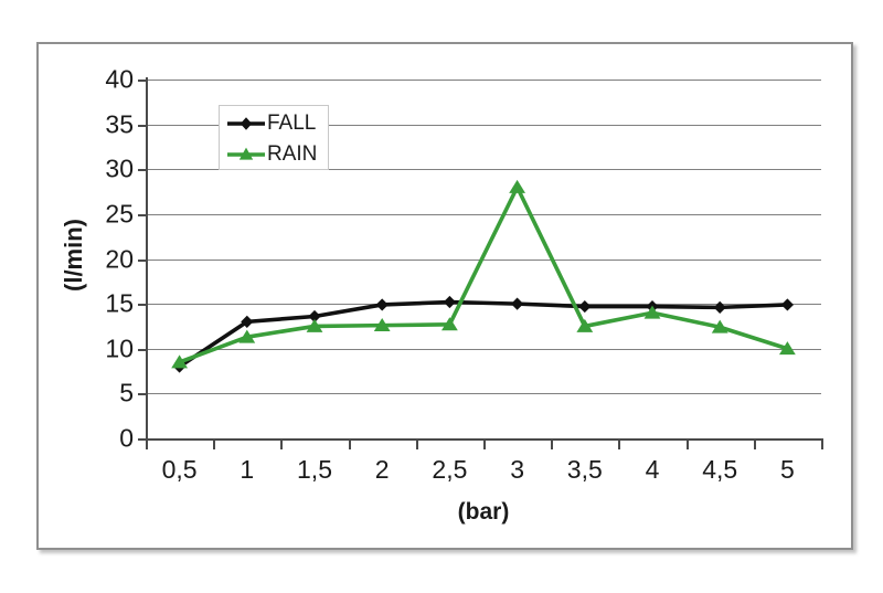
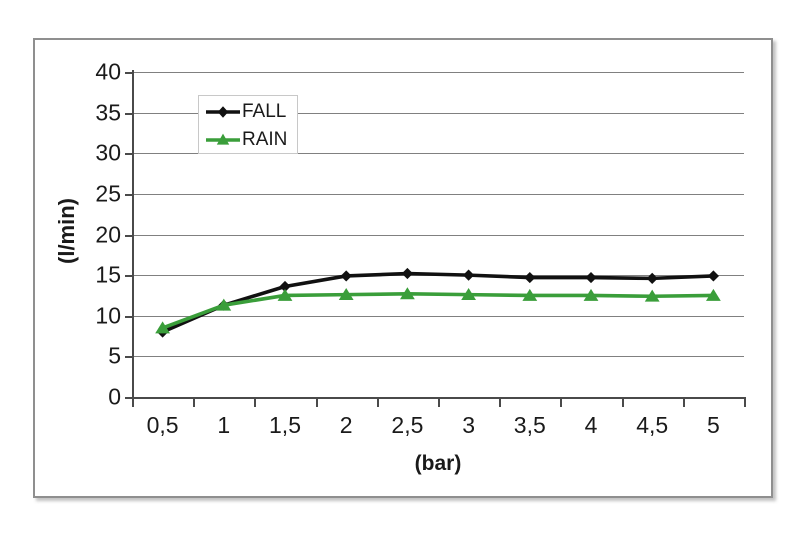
FALL/1: 13 -> 11
RAIN/3: 28 -> 13
RAIN/4: 14 -> 12
RAIN/5: 10 -> 12
